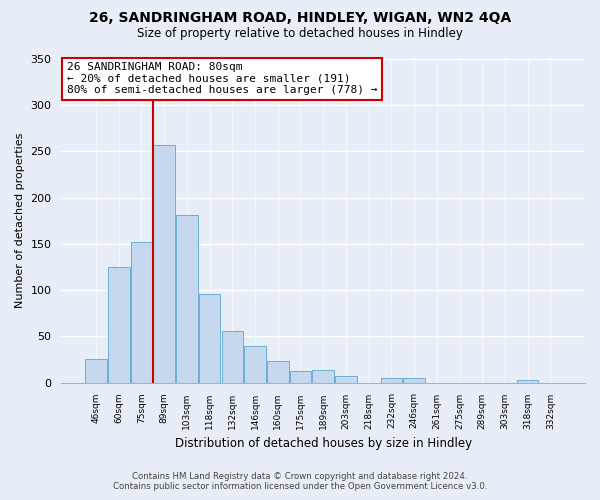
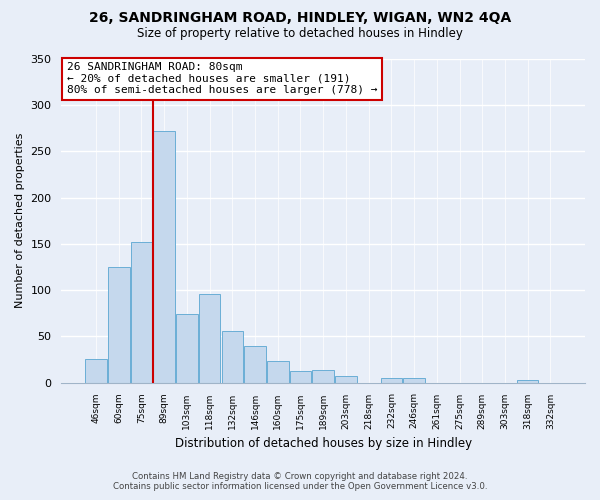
89sqm: 257 -> 272
103sqm: 181 -> 74
